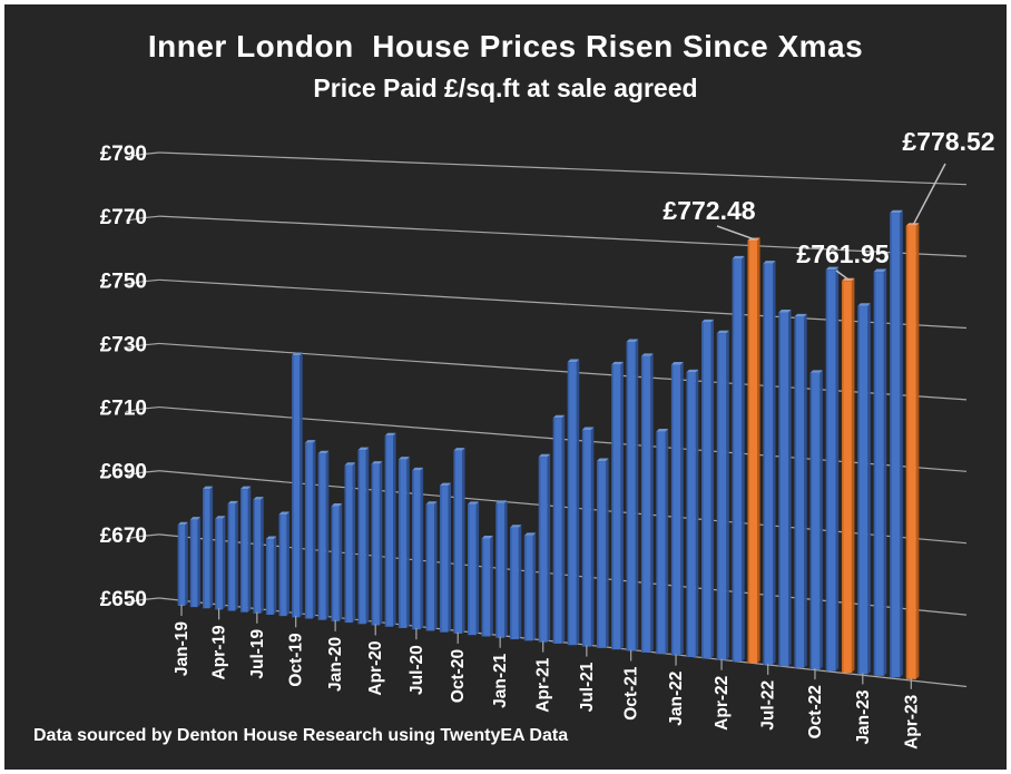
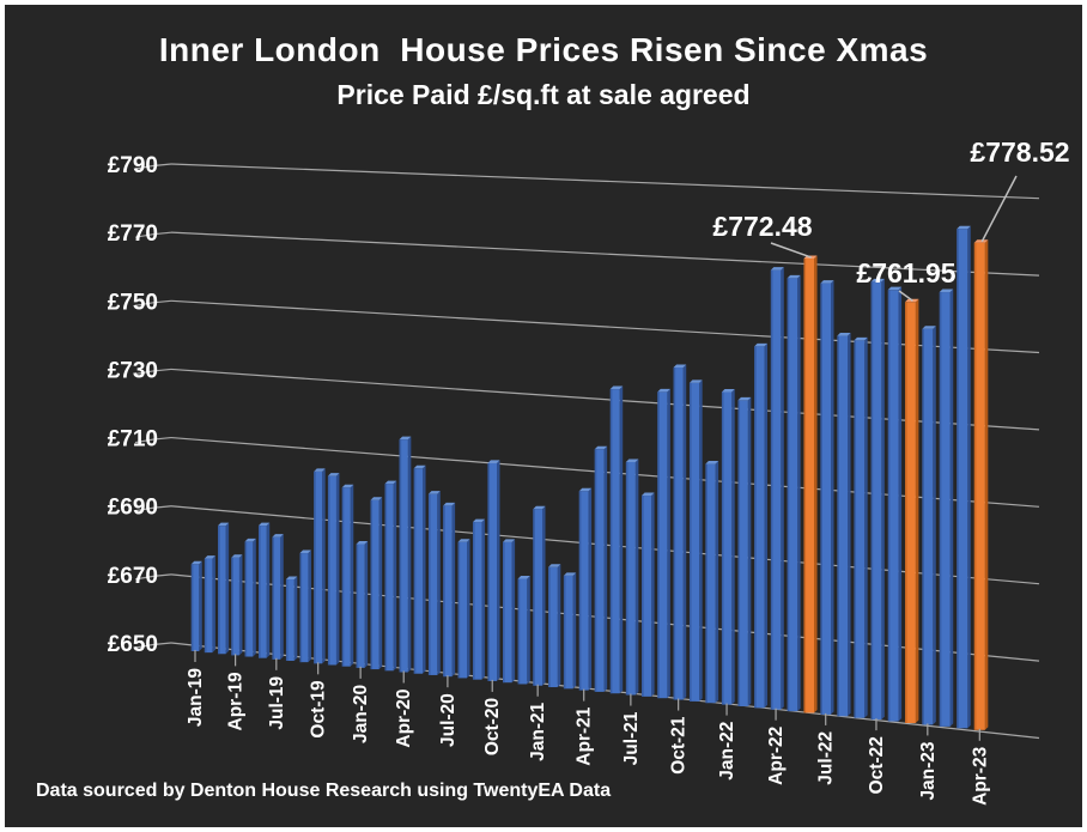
Oct-19: £731 -> £705
Apr-20: £699 -> £716
Oct-20: £705 -> £711
Jan-21: £690 -> £699
Apr-22: £745 -> £769
Oct-22: £735 -> £767
